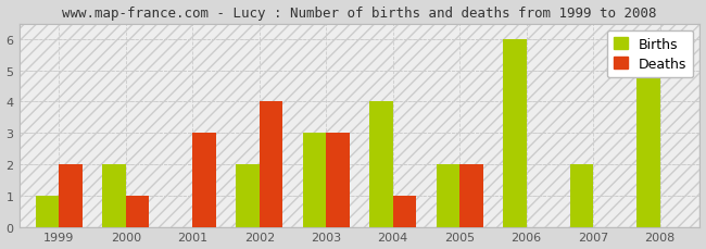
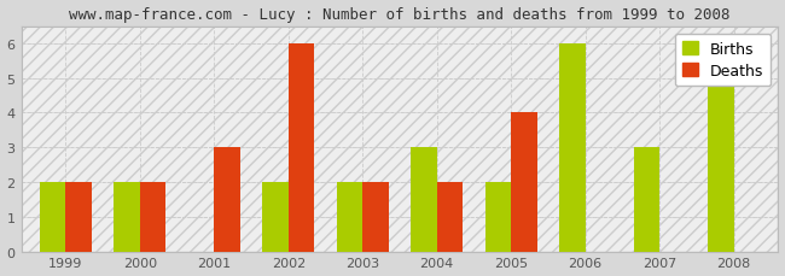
Births/1999: 1 -> 2
Deaths/2000: 1 -> 2
Deaths/2002: 4 -> 6
Births/2003: 3 -> 2
Deaths/2003: 3 -> 2
Births/2004: 4 -> 3
Deaths/2004: 1 -> 2
Deaths/2005: 2 -> 4
Births/2007: 2 -> 3
